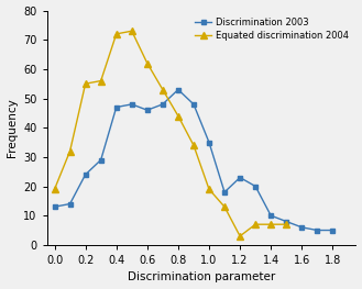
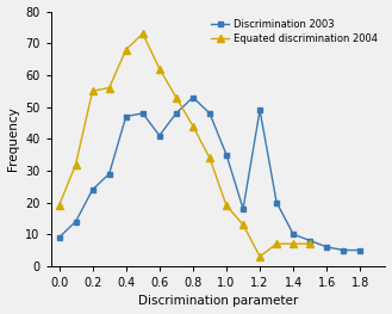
Discrimination 2003/0.0: 13 -> 9
Equated discrimination 2004/0.4: 72 -> 68
Discrimination 2003/0.6: 46 -> 41
Discrimination 2003/1.2: 23 -> 49
